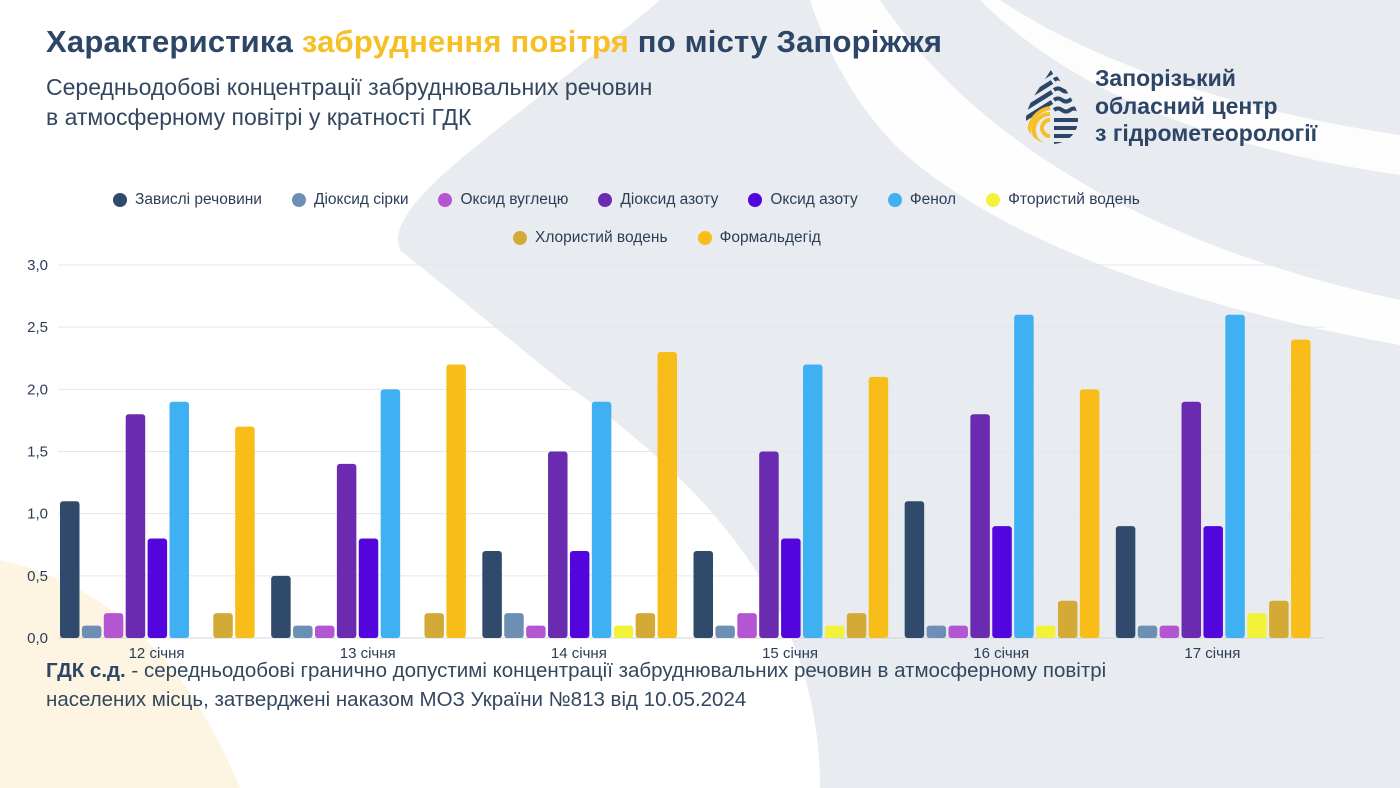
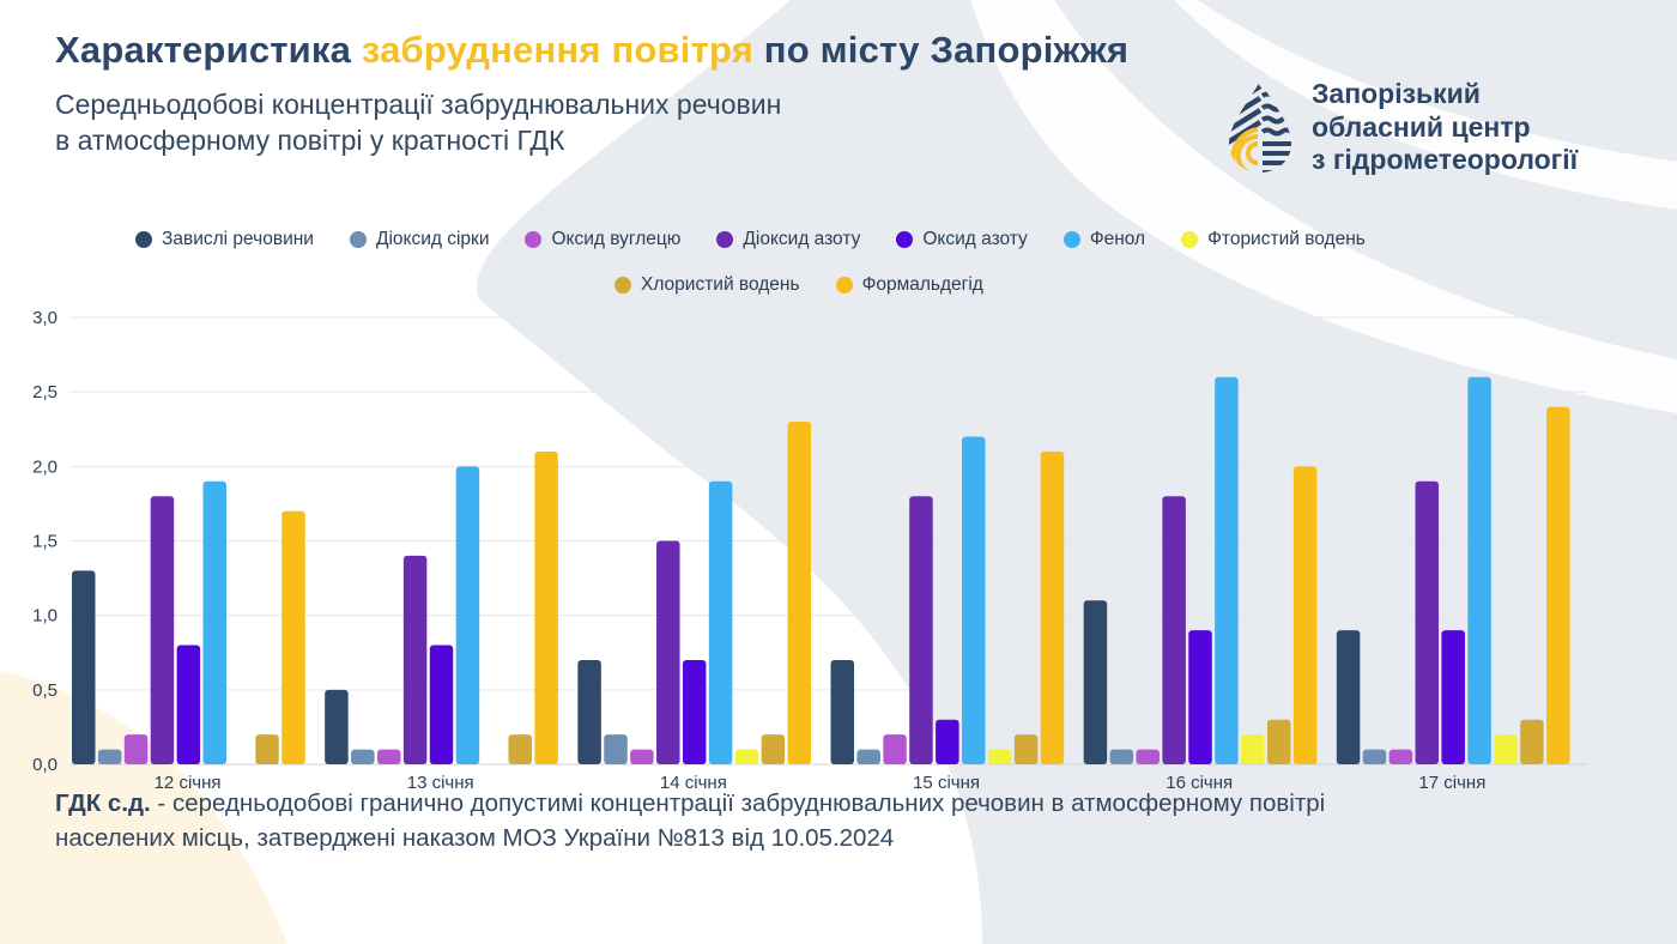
Завислі речовини/12 січня: 1,1 -> 1,3
Формальдегід/13 січня: 2,2 -> 2,1
Діоксид азоту/15 січня: 1,5 -> 1,8
Оксид азоту/15 січня: 0,8 -> 0,3
Фтористий водень/16 січня: 0,1 -> 0,2
